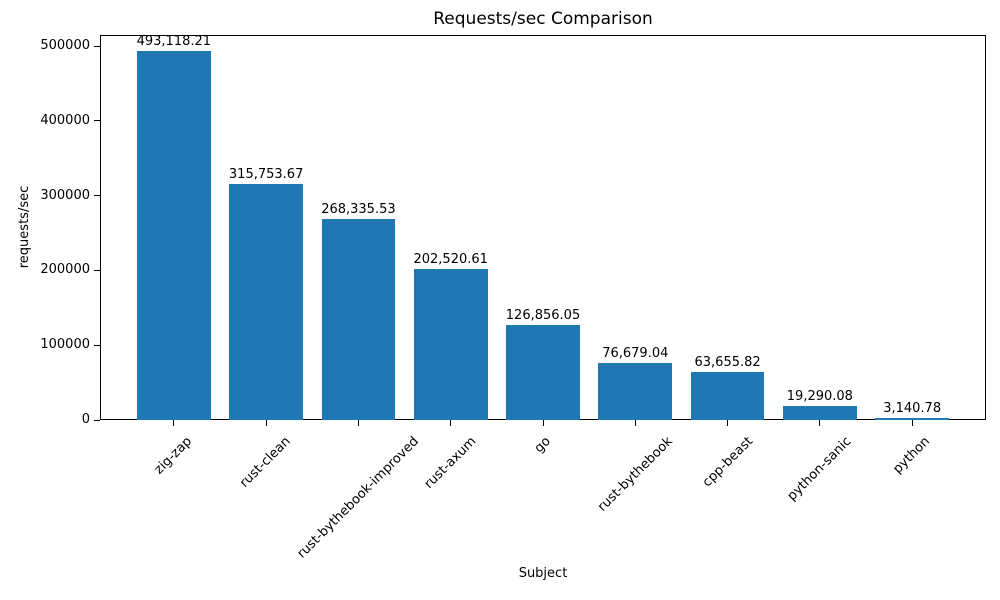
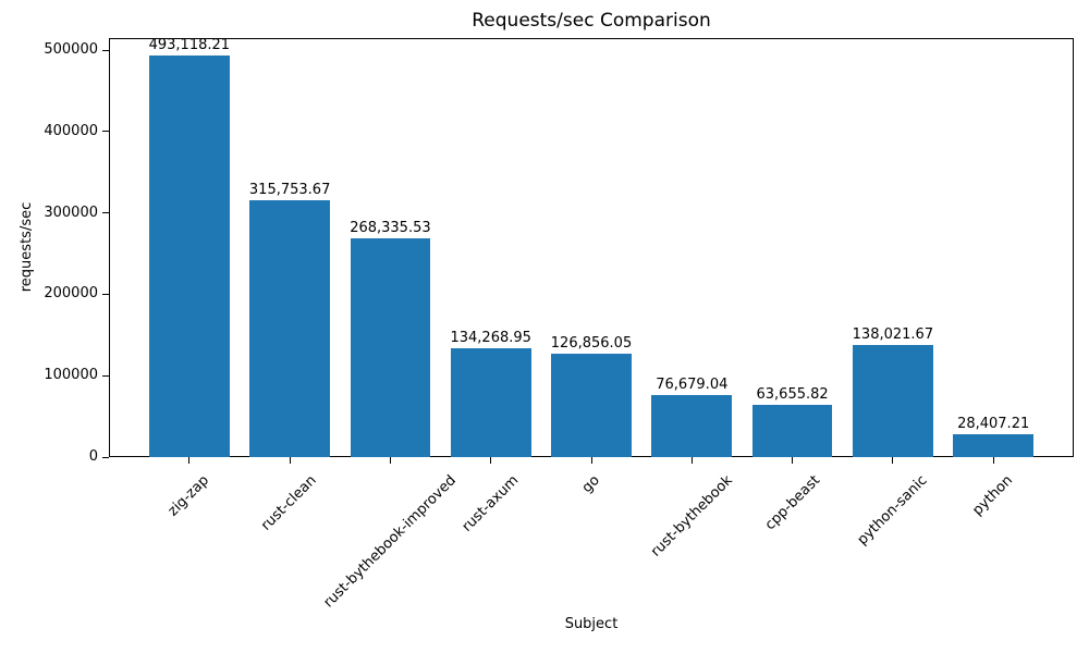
rust-axum: 202,520.61 -> 134,268.95
python-sanic: 19,290.08 -> 138,021.67
python: 3,140.78 -> 28,407.21
